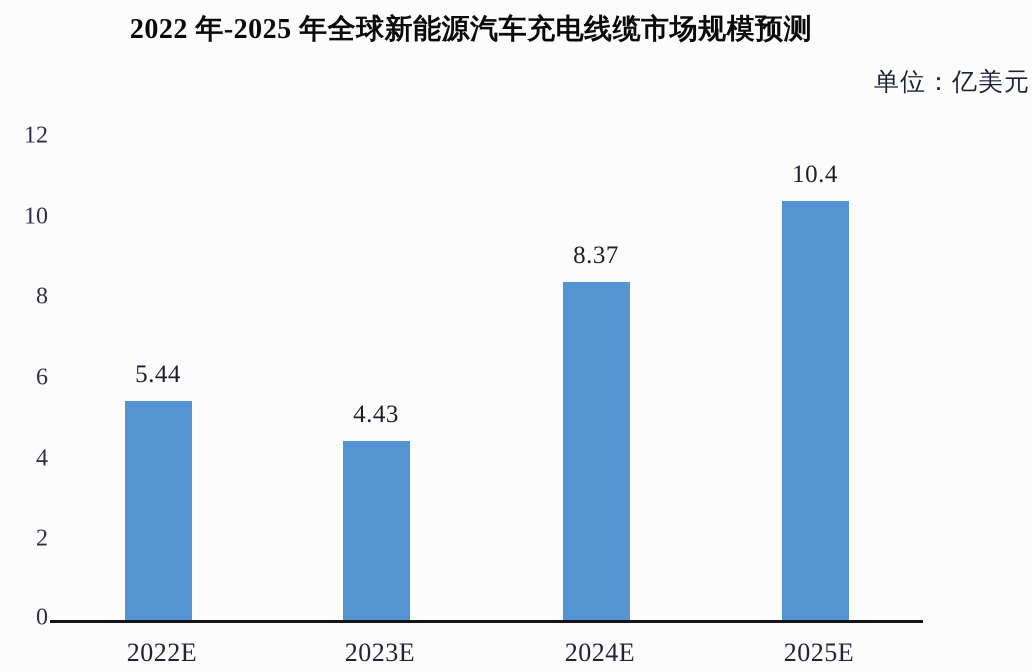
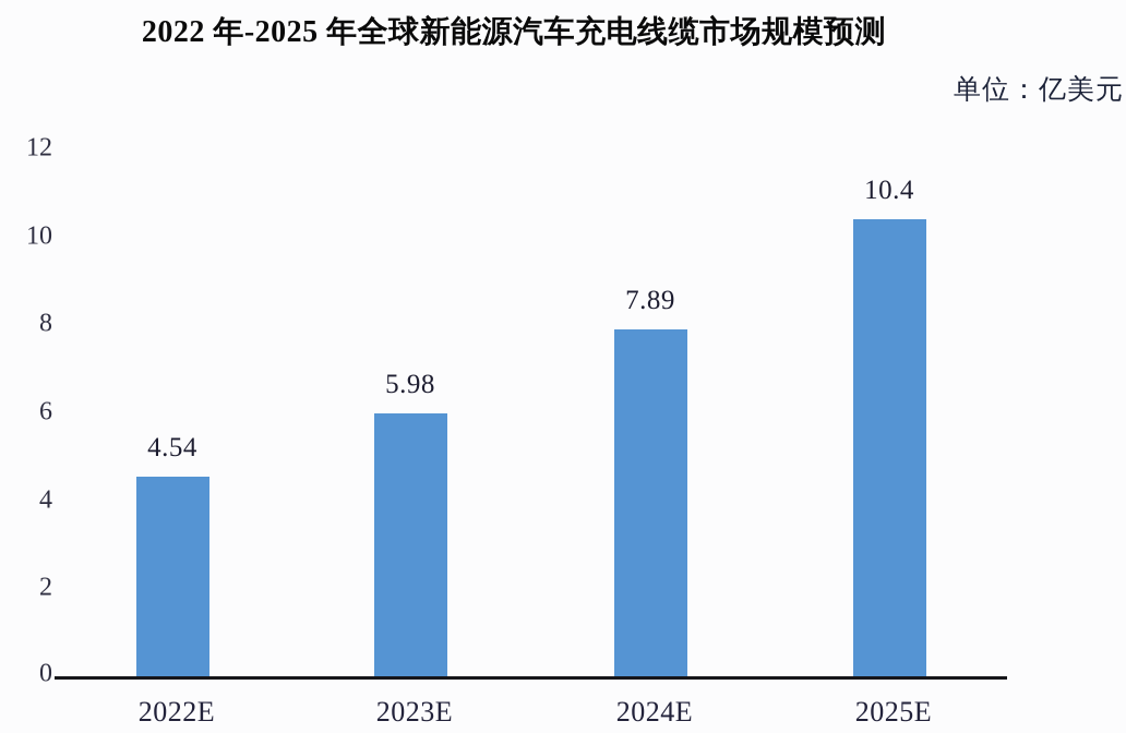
2022E: 5.44 -> 4.54
2023E: 4.43 -> 5.98
2024E: 8.37 -> 7.89
